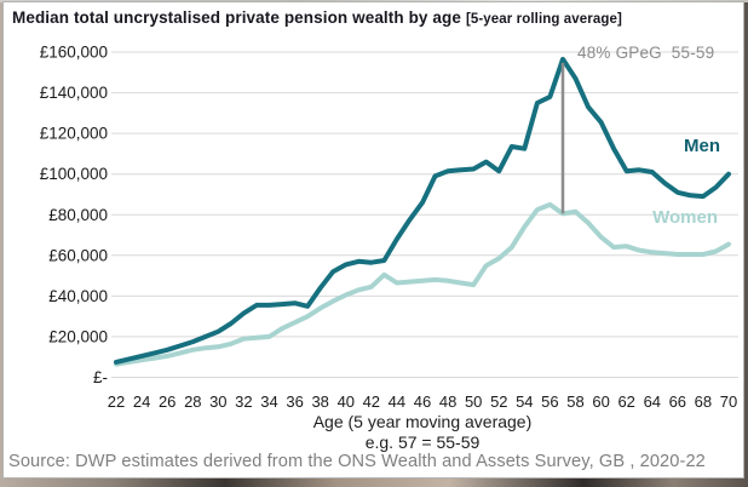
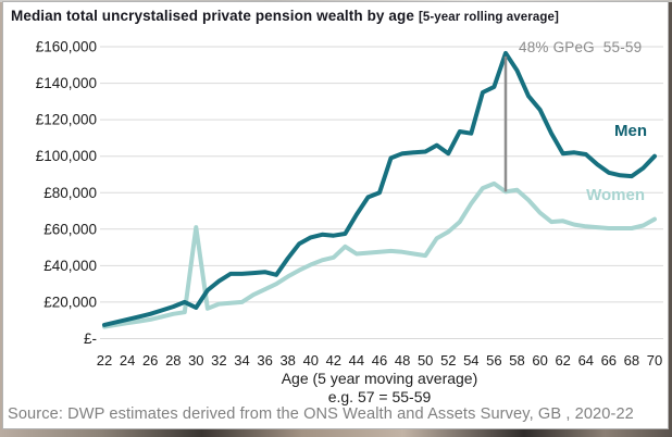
Men/30: £22000 -> £17000
Women/30: £15000 -> £61000
Men/46: £86000 -> £80000
